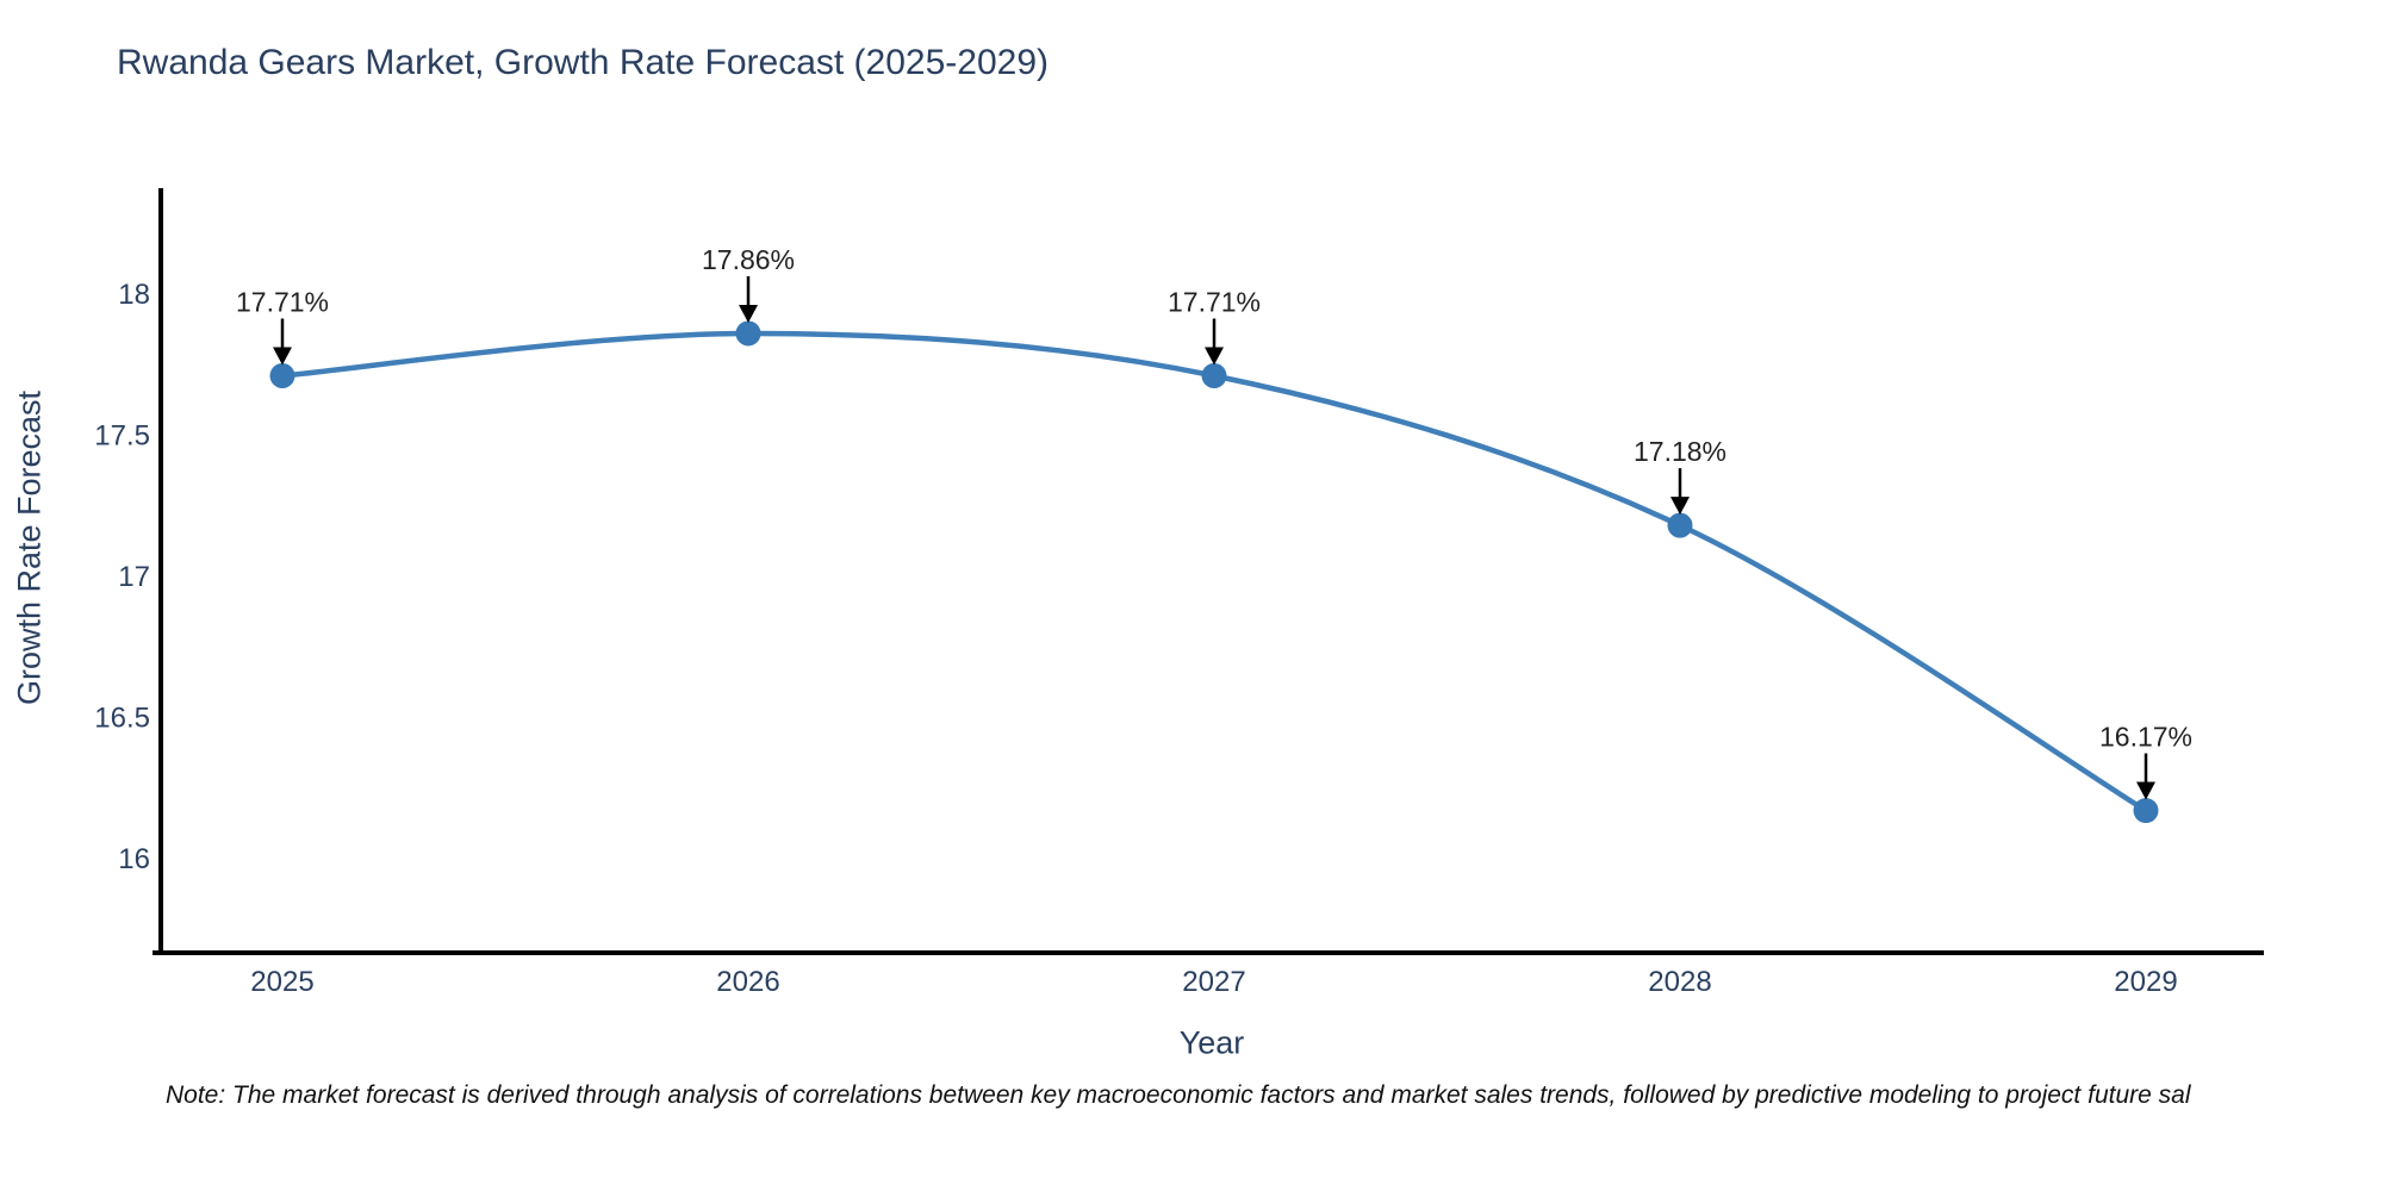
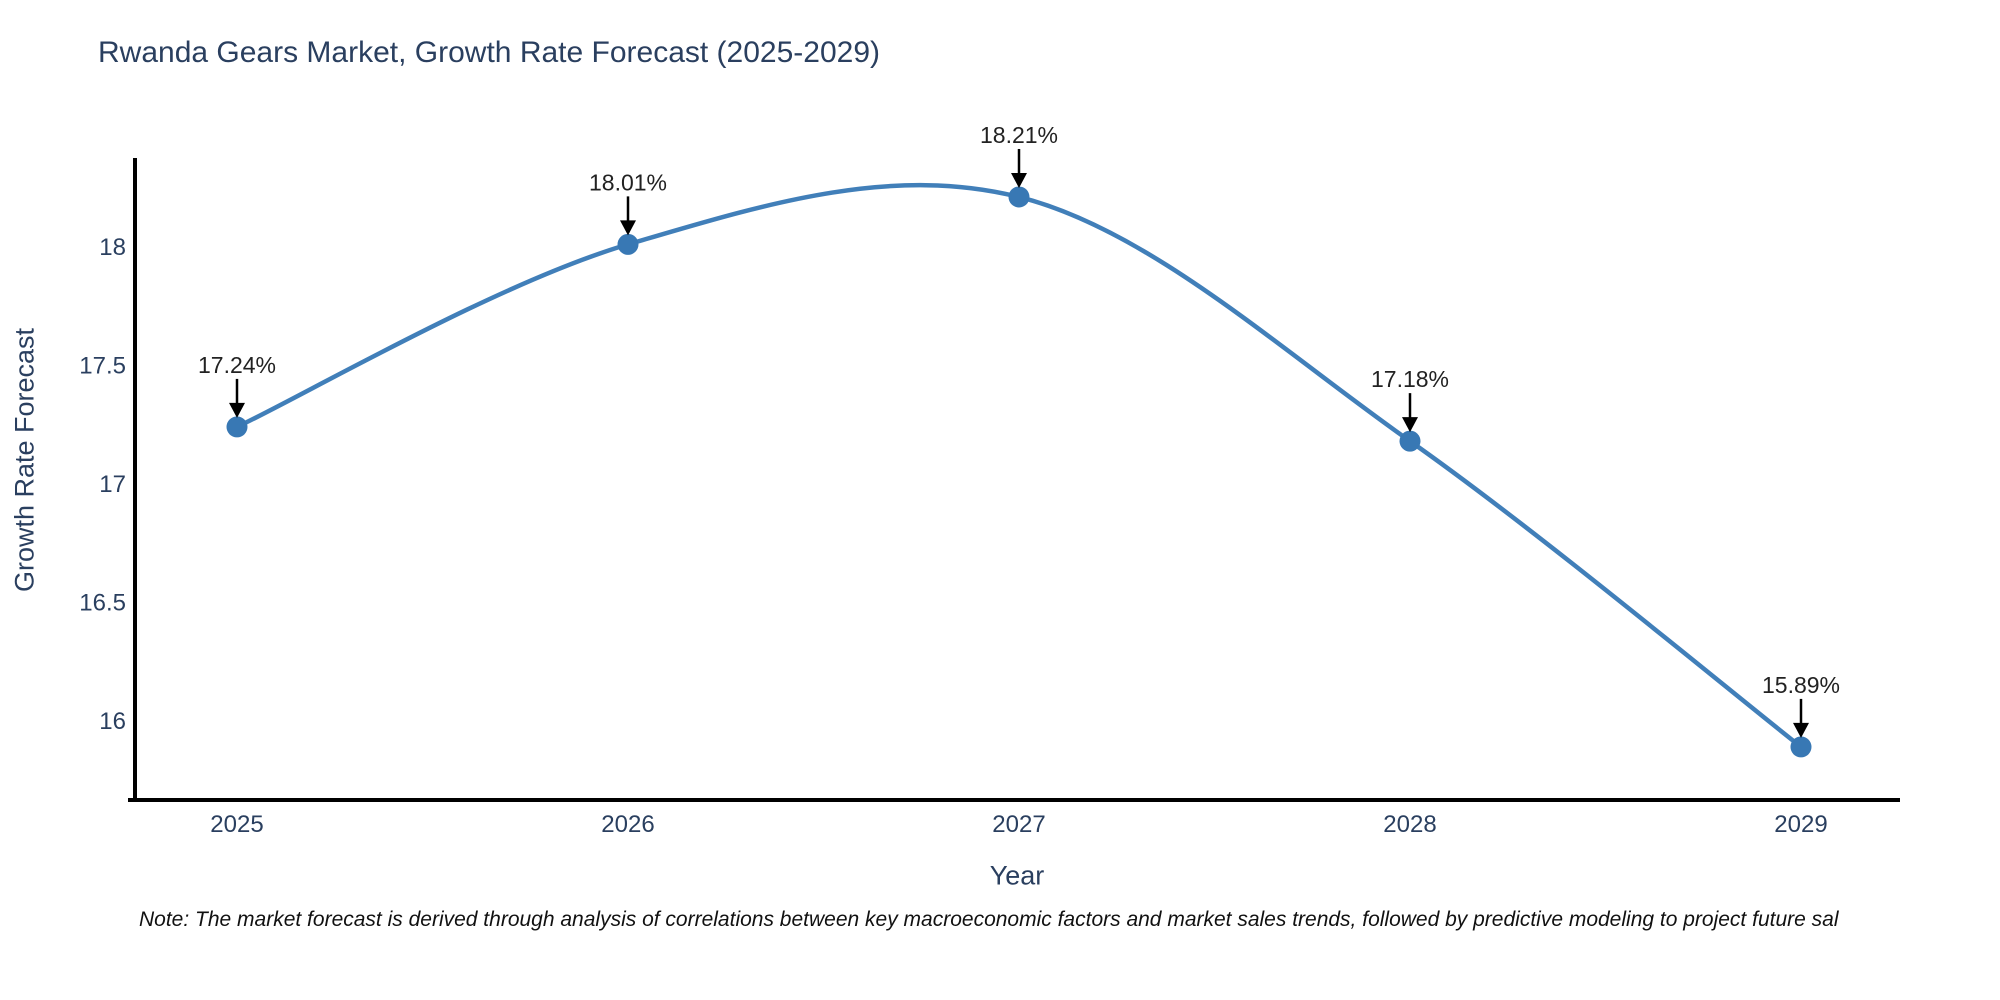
2025: 17.71% -> 17.24%
2026: 17.86% -> 18.01%
2027: 17.71% -> 18.21%
2029: 16.17% -> 15.89%
